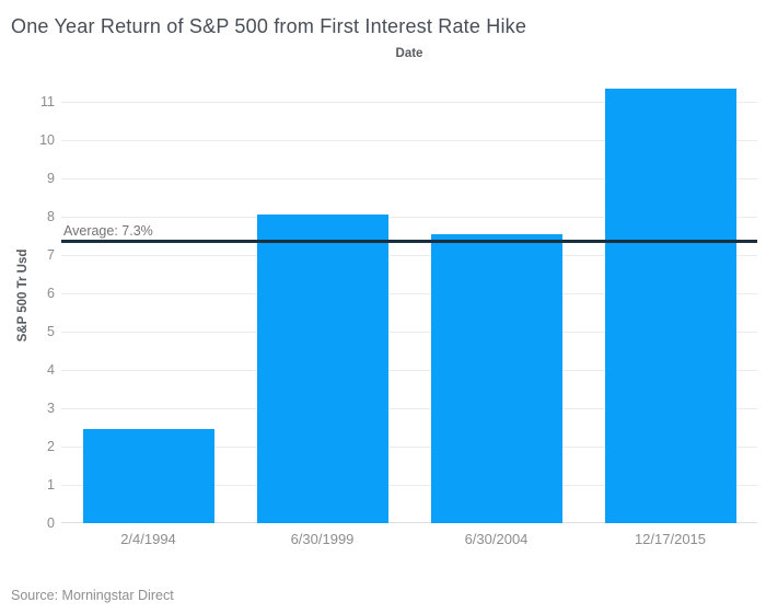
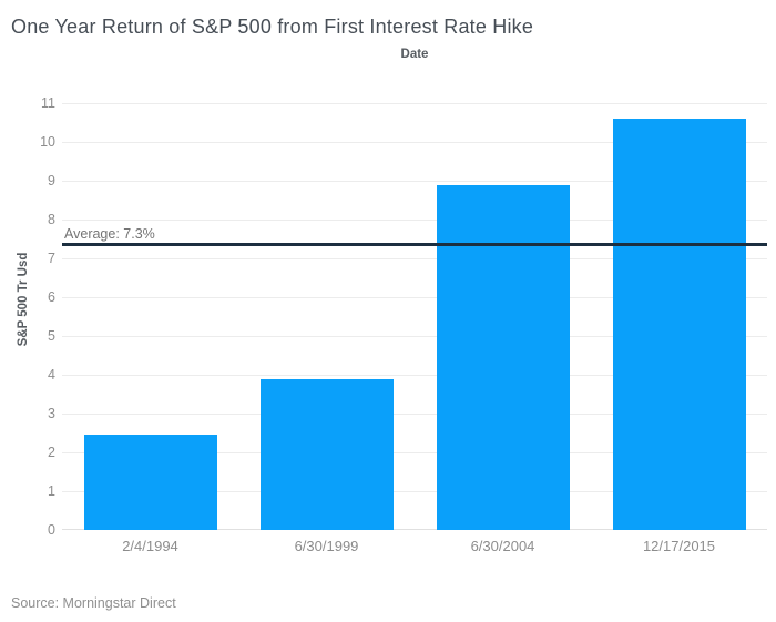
6/30/1999: 8.1 -> 3.9
6/30/2004: 7.5 -> 8.9
12/17/2015: 11.3 -> 10.6
